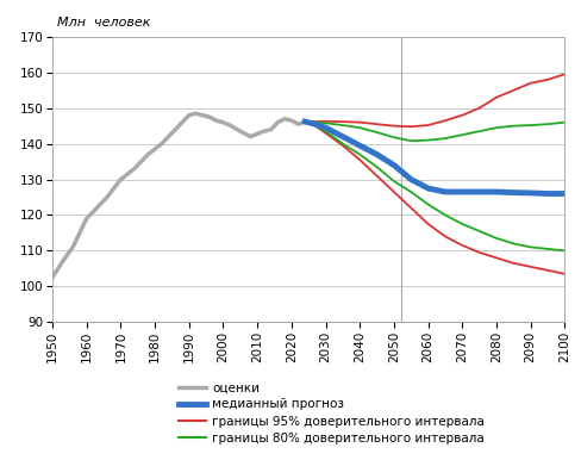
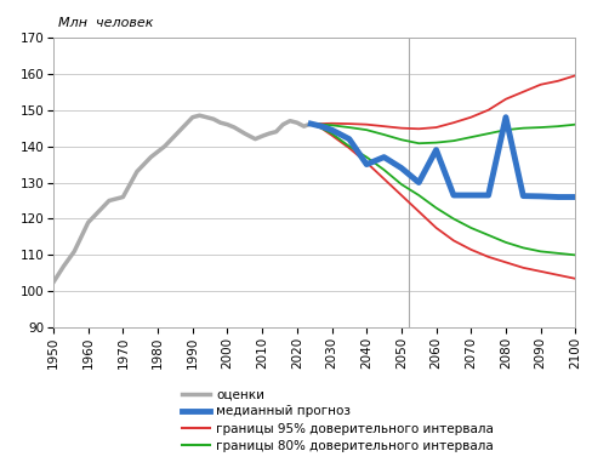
оценки/1970: 130.0 -> 126.0
медианный прогноз/2040: 139.5 -> 135.0
медианный прогноз/2060: 127.5 -> 139.0
медианный прогноз/2080: 126.5 -> 148.0
